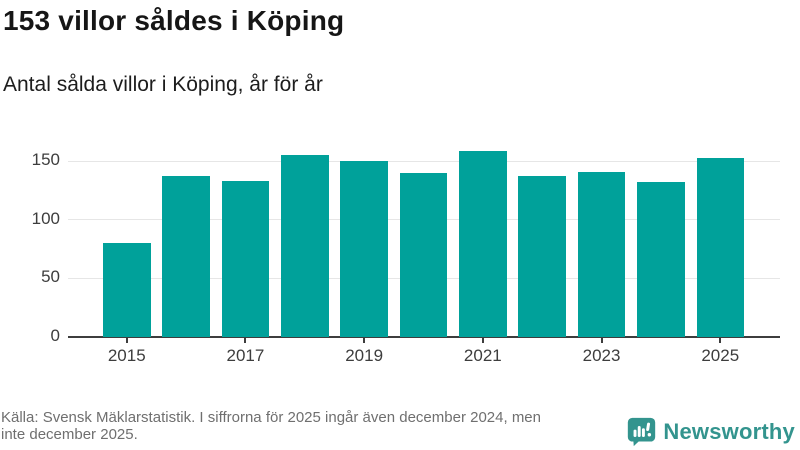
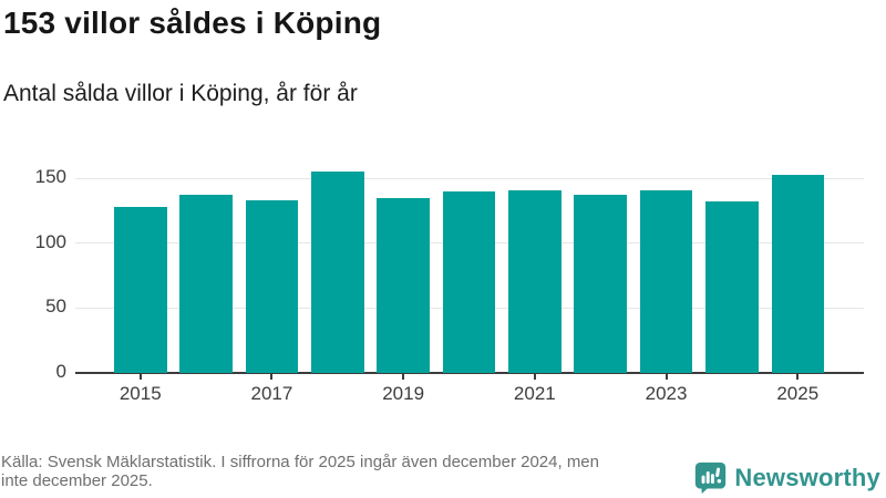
2015: 80 -> 128
2019: 150 -> 135
2021: 159 -> 141
